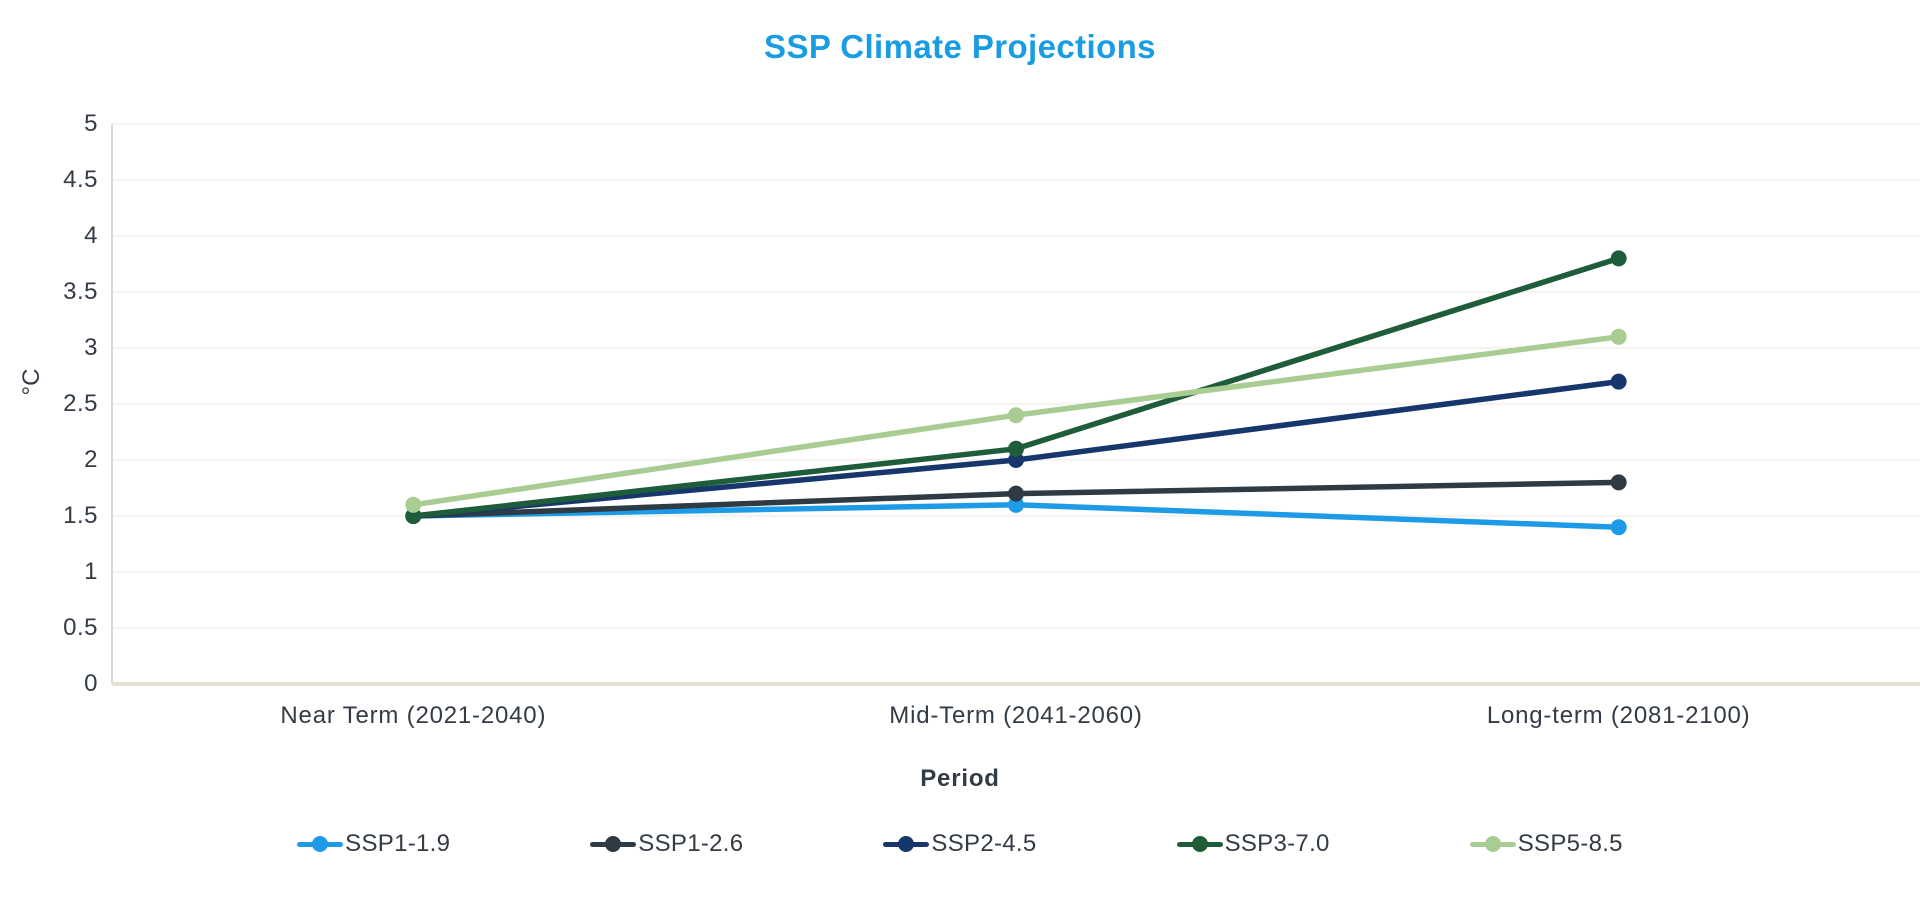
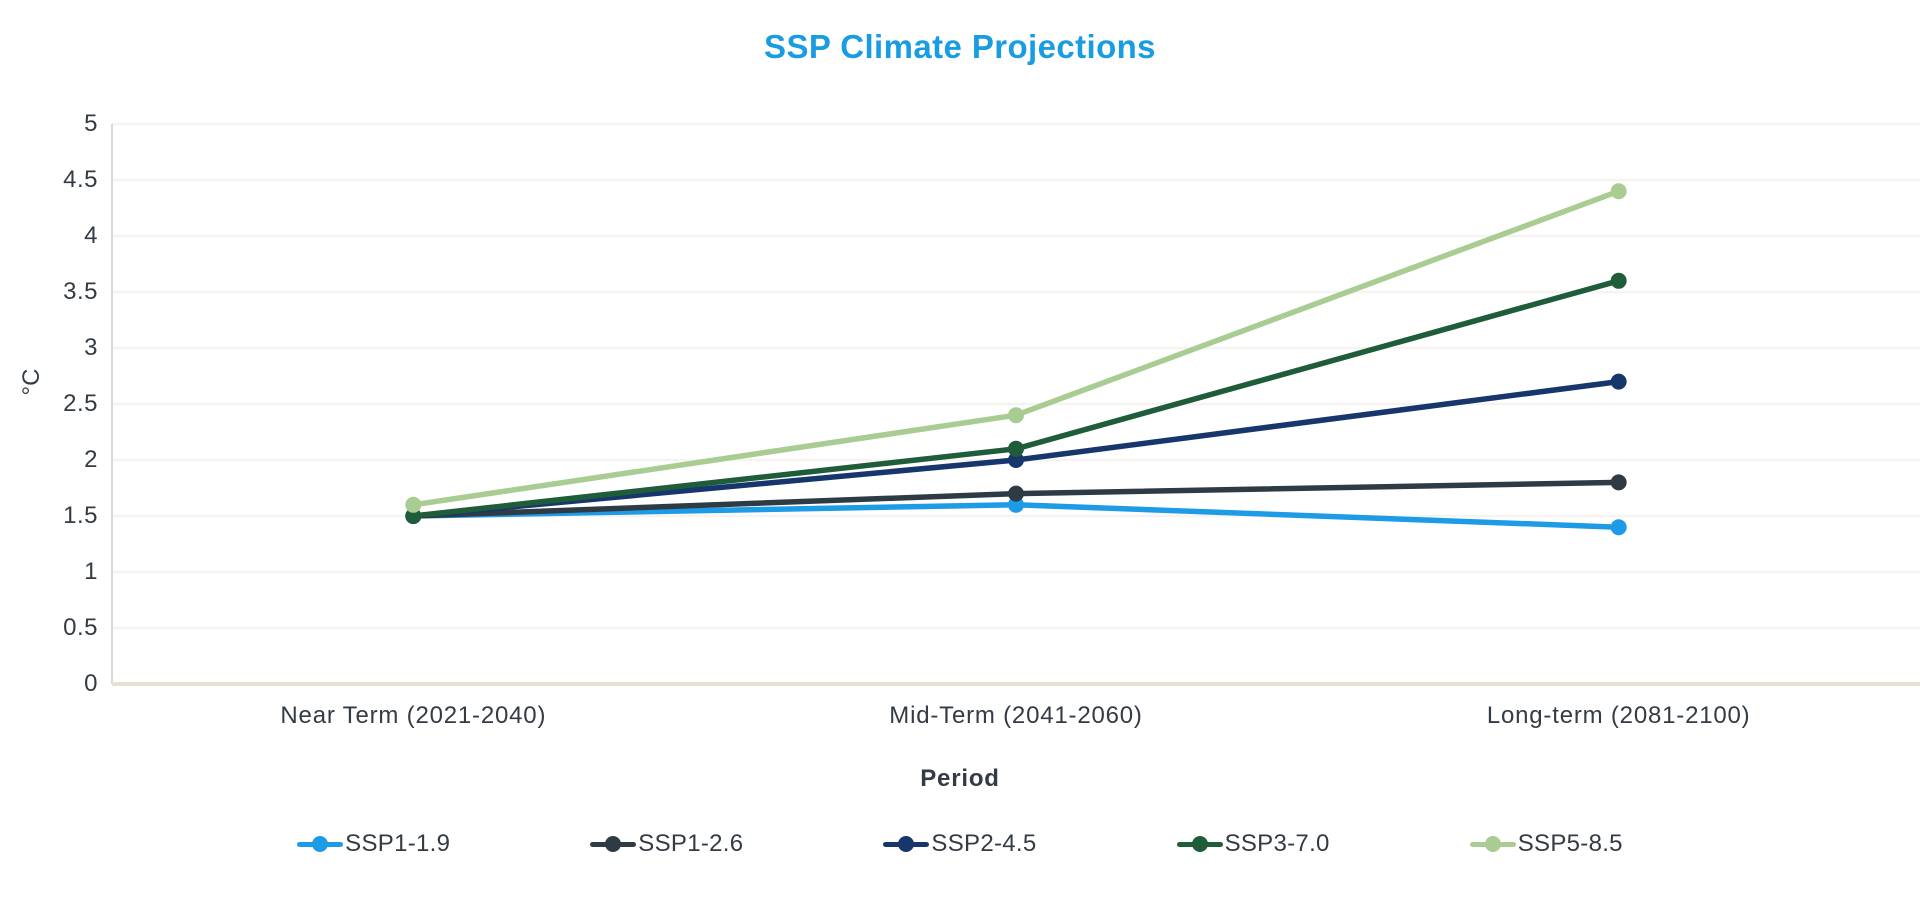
SSP3-7.0/Long-term (2081-2100): 3.8 -> 3.6
SSP5-8.5/Long-term (2081-2100): 3.1 -> 4.4
